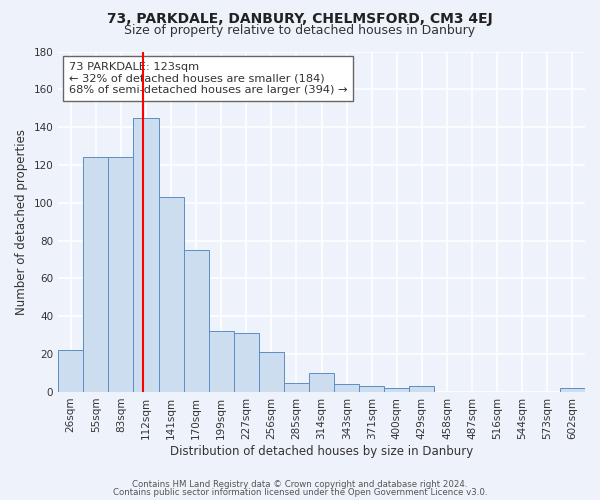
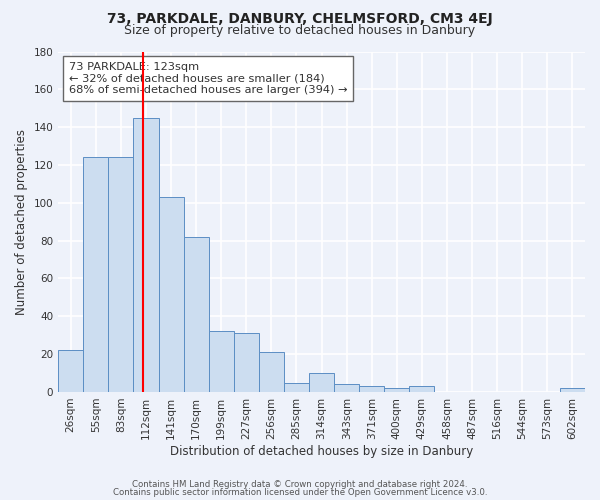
170sqm: 75 -> 82
